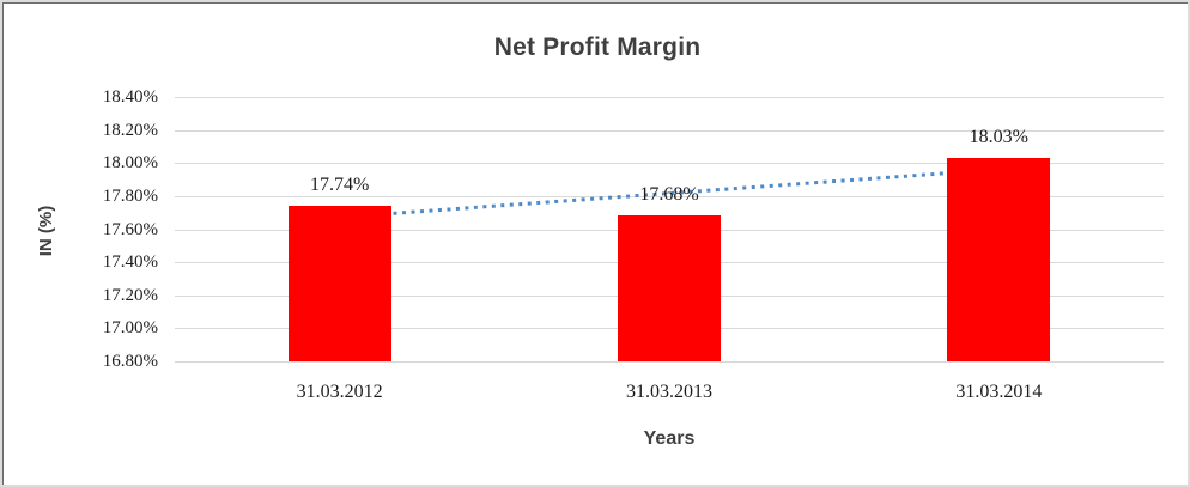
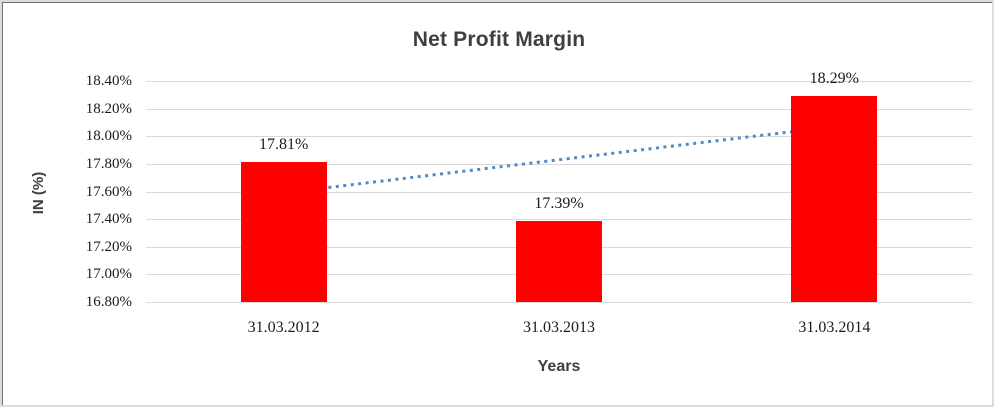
31.03.2012: 17.74% -> 17.81%
31.03.2013: 17.68% -> 17.39%
31.03.2014: 18.03% -> 18.29%
